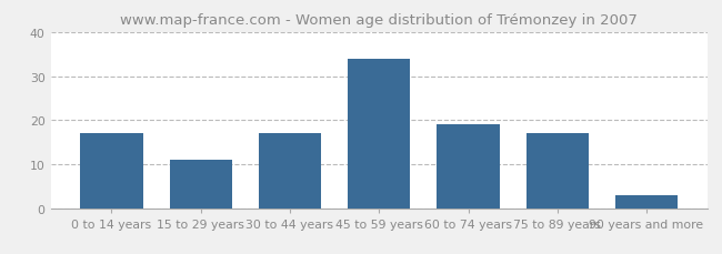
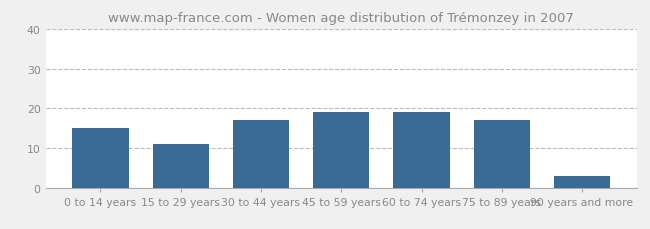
0 to 14 years: 17 -> 15
45 to 59 years: 34 -> 19
